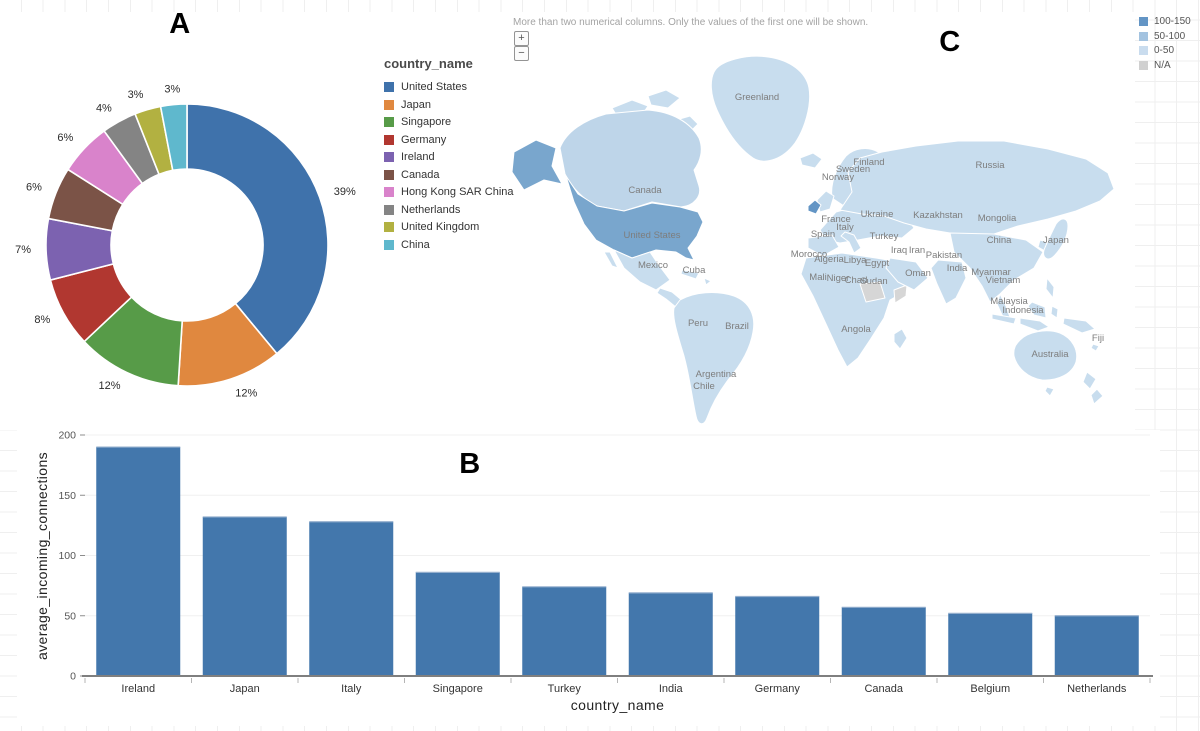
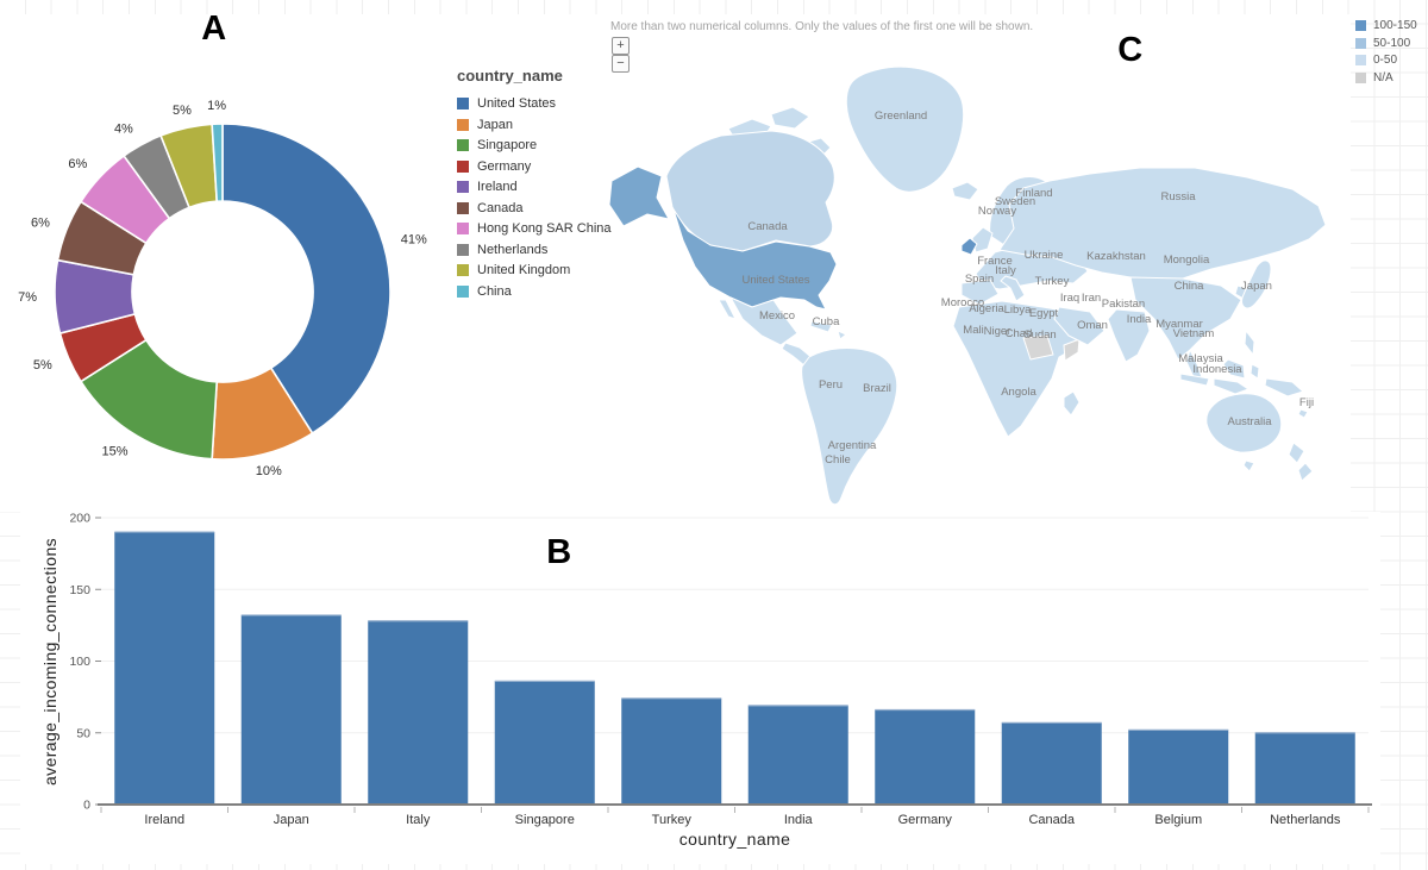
A/United States: 39% -> 41%
A/Japan: 12% -> 10%
A/Singapore: 12% -> 15%
A/Germany: 8% -> 5%
A/United Kingdom: 3% -> 5%
A/China: 3% -> 1%
